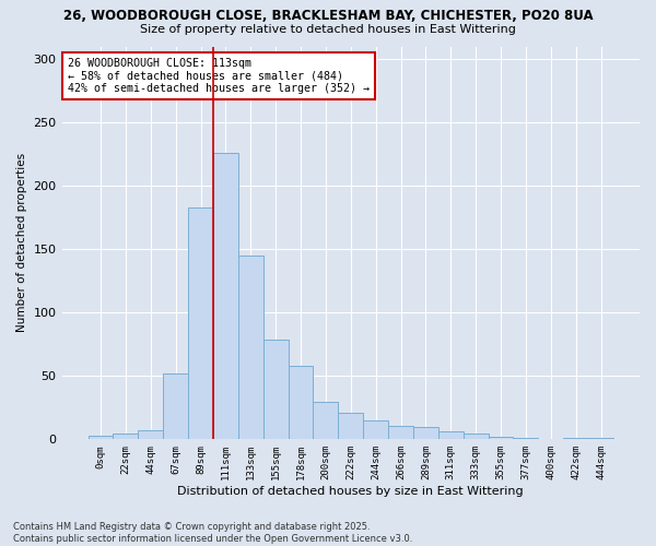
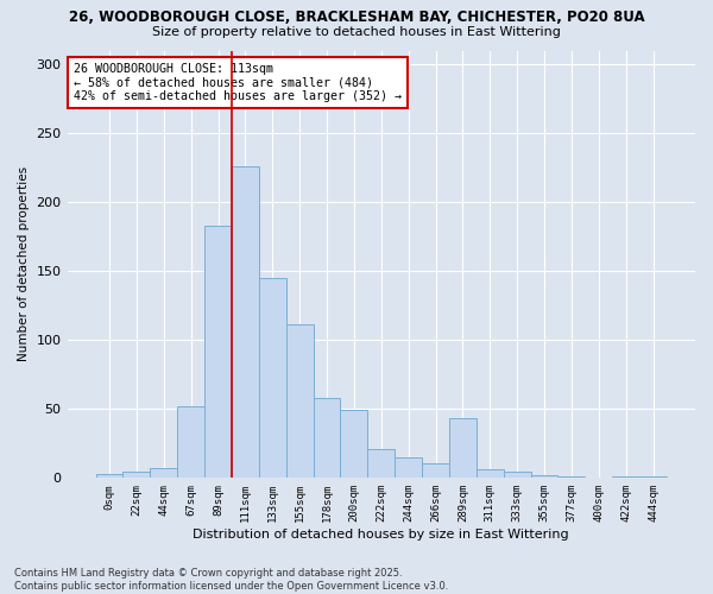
155sqm: 79 -> 111
200sqm: 30 -> 49
289sqm: 10 -> 43
